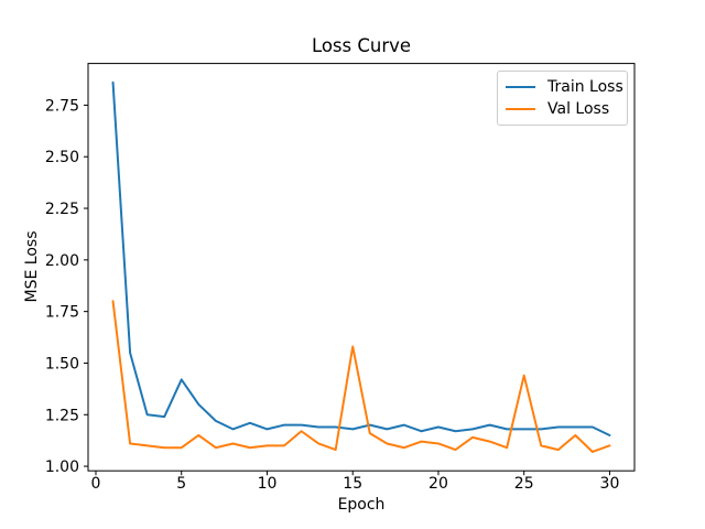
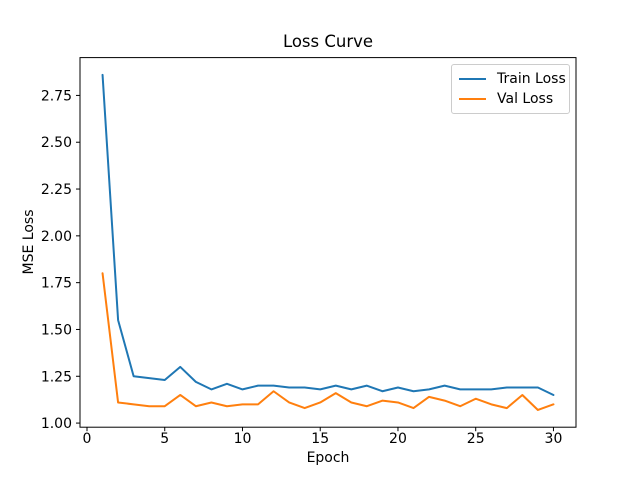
Train Loss/5: 1.42 -> 1.23
Val Loss/15: 1.58 -> 1.11
Val Loss/25: 1.44 -> 1.13
